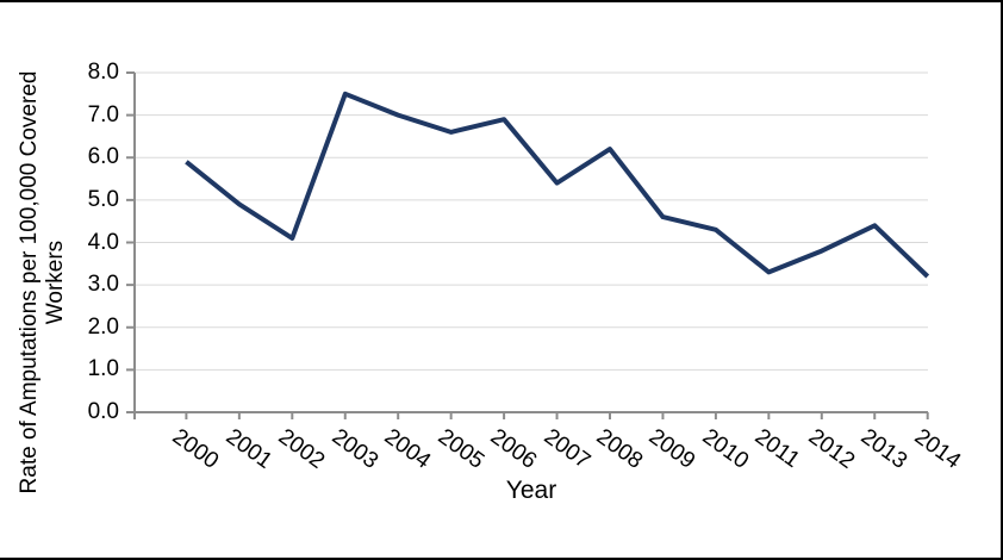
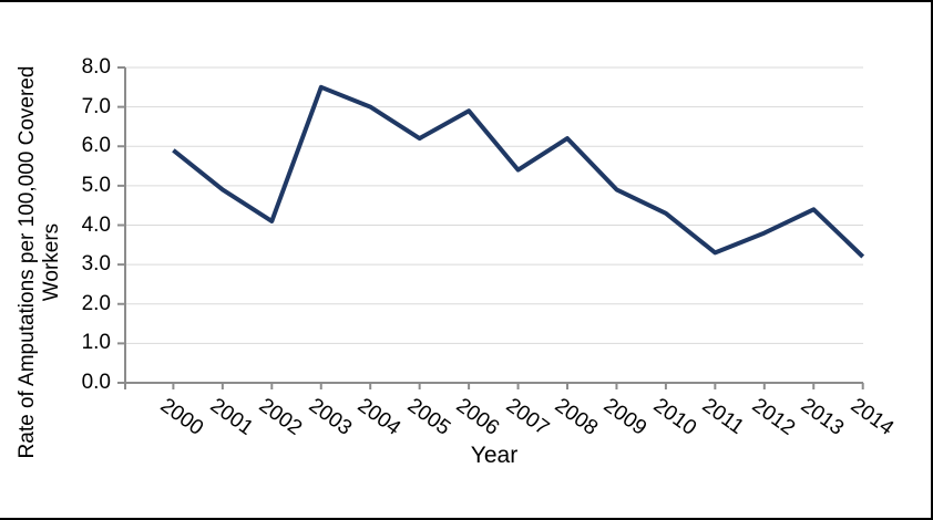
2005: 6.6 -> 6.2
2009: 4.6 -> 4.9
